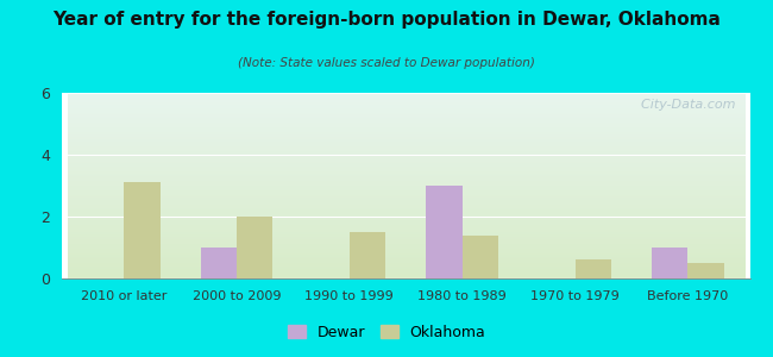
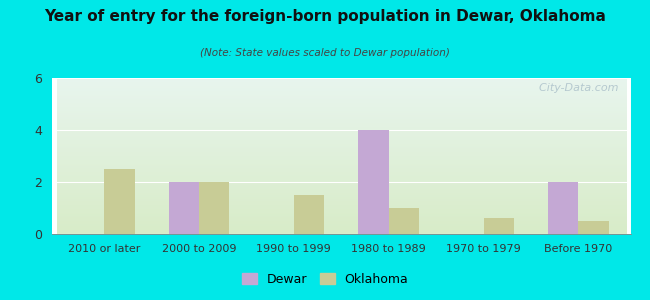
Oklahoma/2010 or later: 3.1 -> 2.5
Dewar/2000 to 2009: 1 -> 2
Dewar/1980 to 1989: 3 -> 4
Oklahoma/1980 to 1989: 1.4 -> 1.0
Dewar/Before 1970: 1 -> 2
